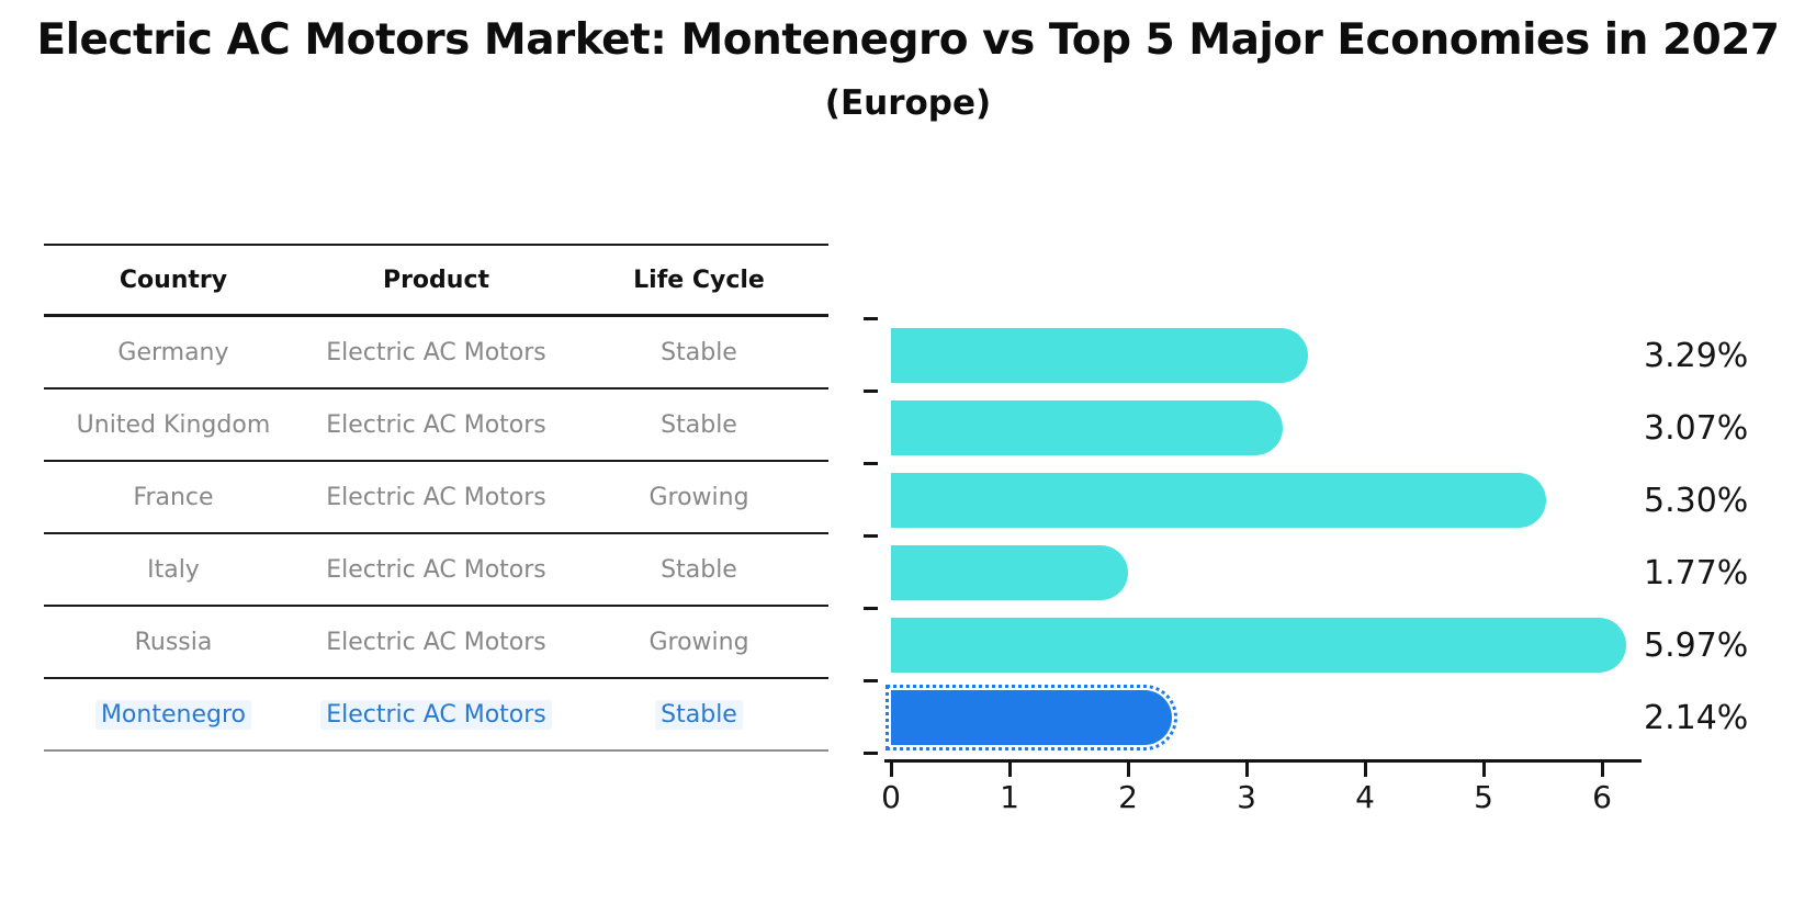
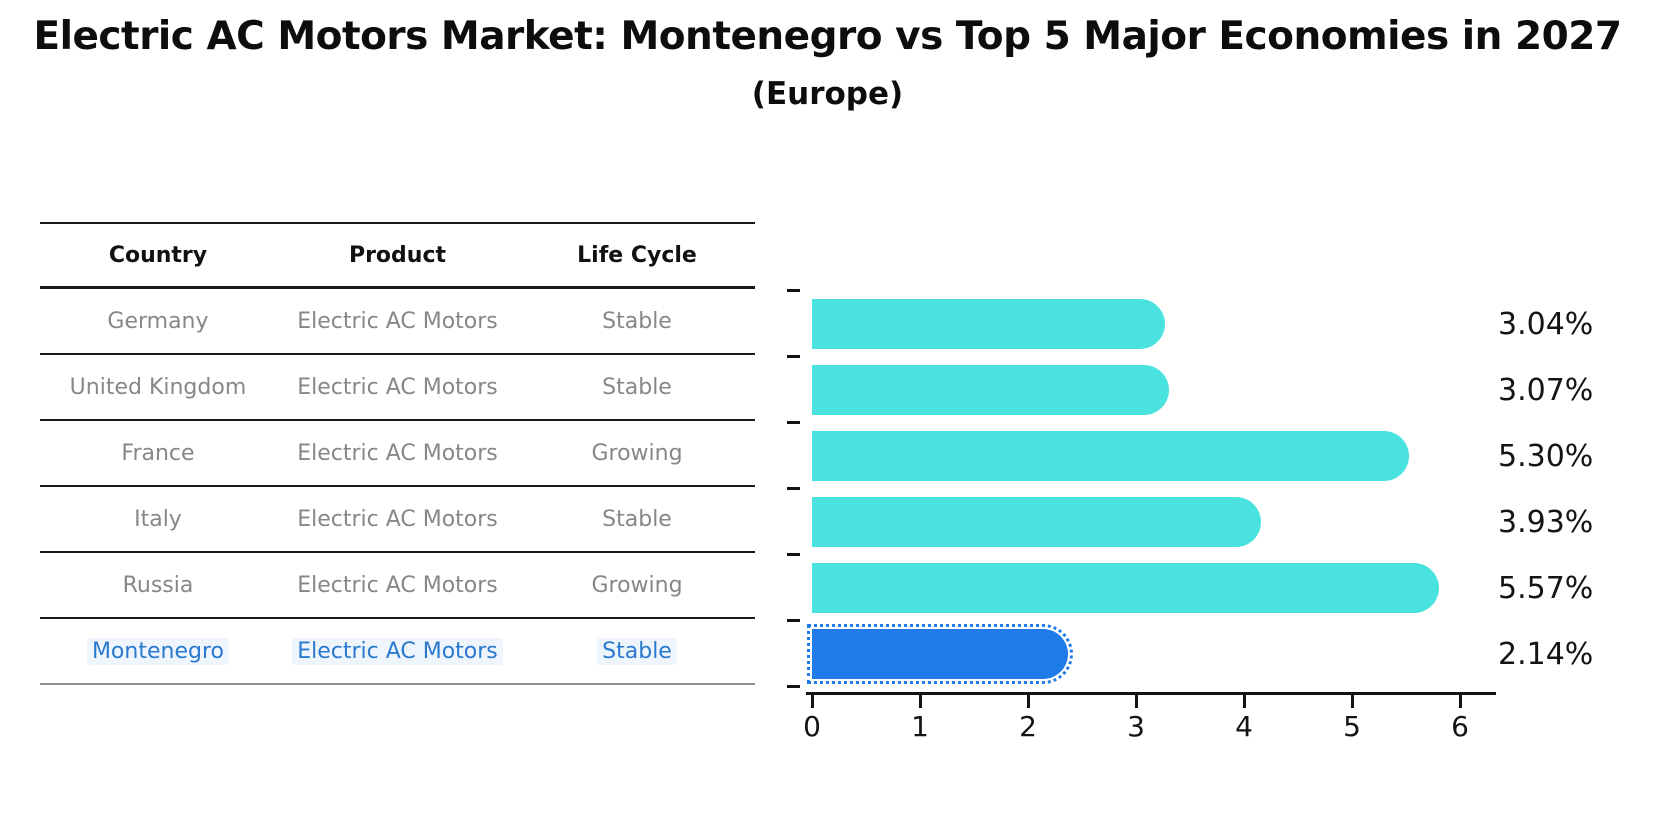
Germany: 3.29% -> 3.04%
Italy: 1.77% -> 3.93%
Russia: 5.97% -> 5.57%
